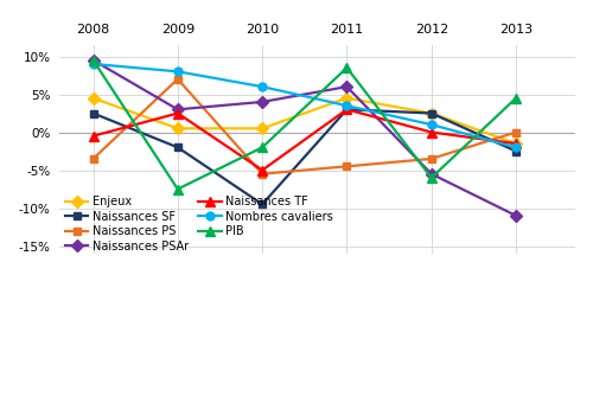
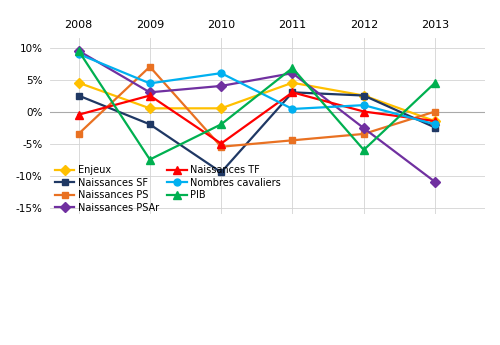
Nombres cavaliers/2009: 8.0% -> 4.4%
Nombres cavaliers/2011: 3.5% -> 0.4%
PIB/2011: 8.5% -> 6.8%
Naissances PSAr/2012: -5.5% -> -2.6%
